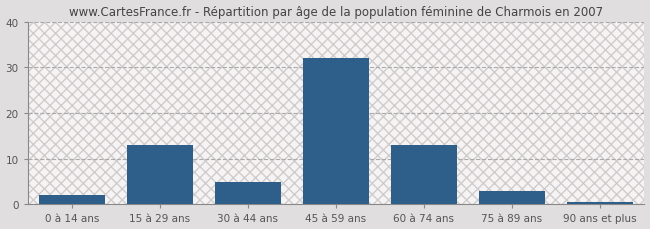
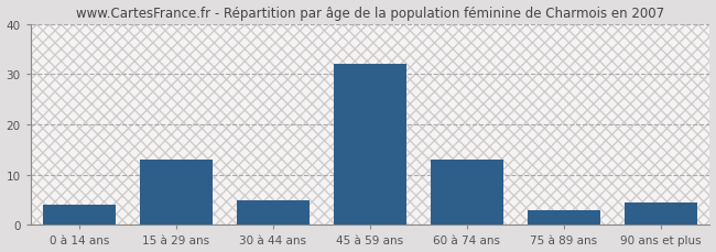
0 à 14 ans: 2.0 -> 4.0
90 ans et plus: 0.5 -> 4.5
